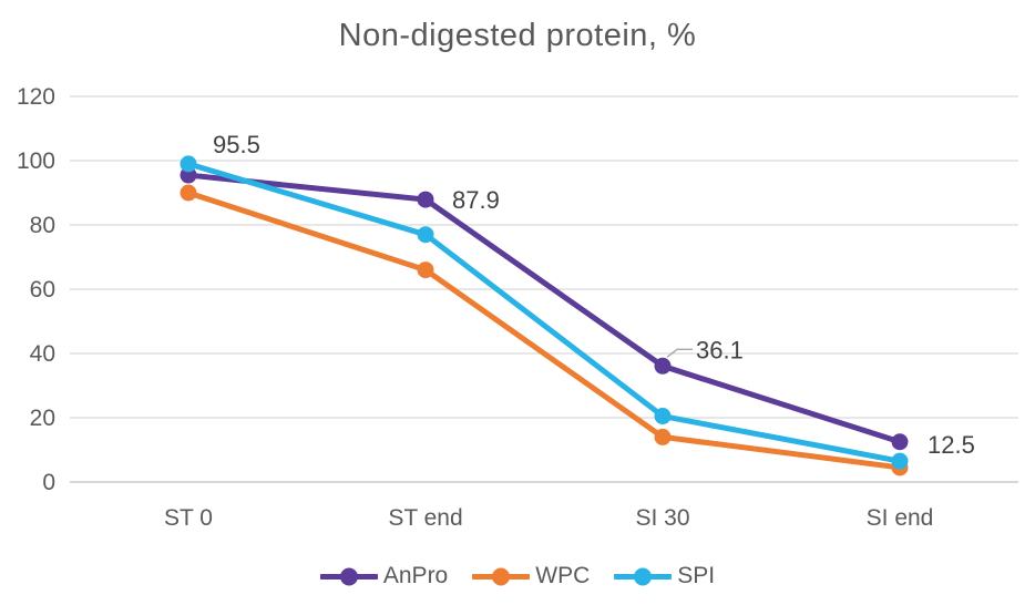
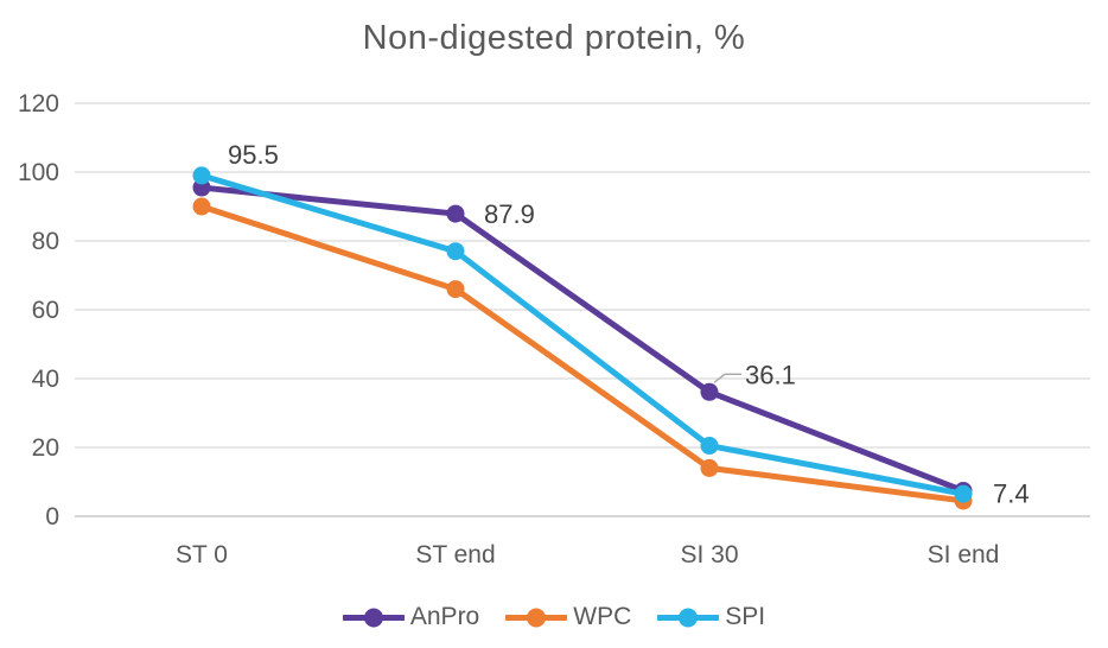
AnPro/SI end: 12.5 -> 7.4
